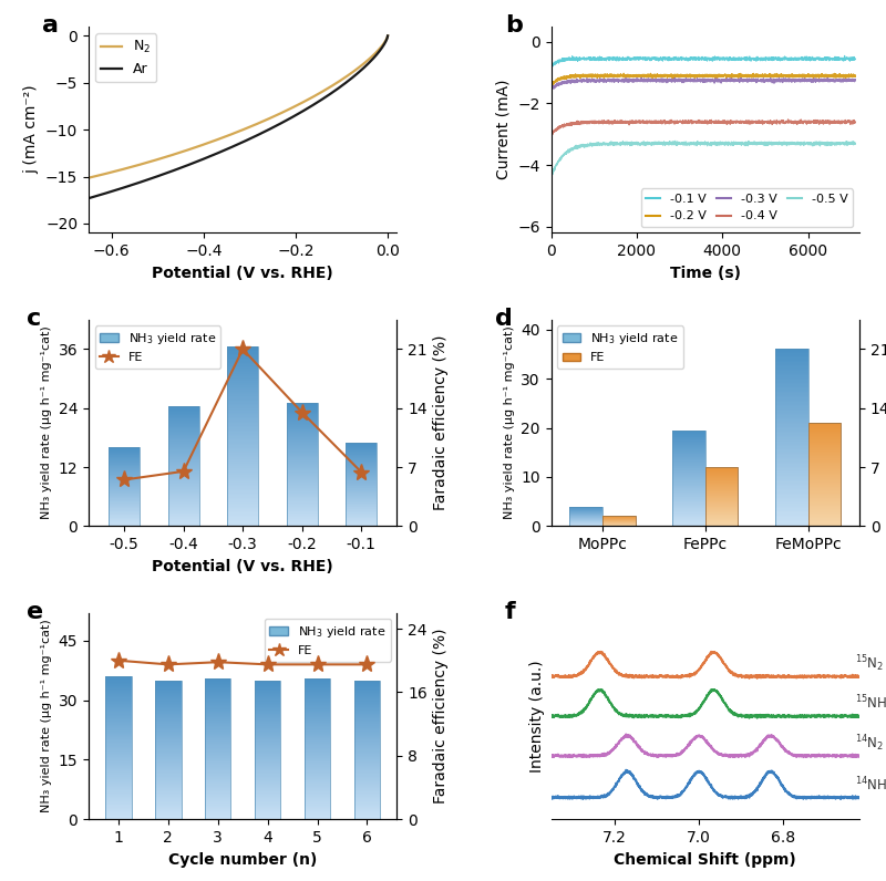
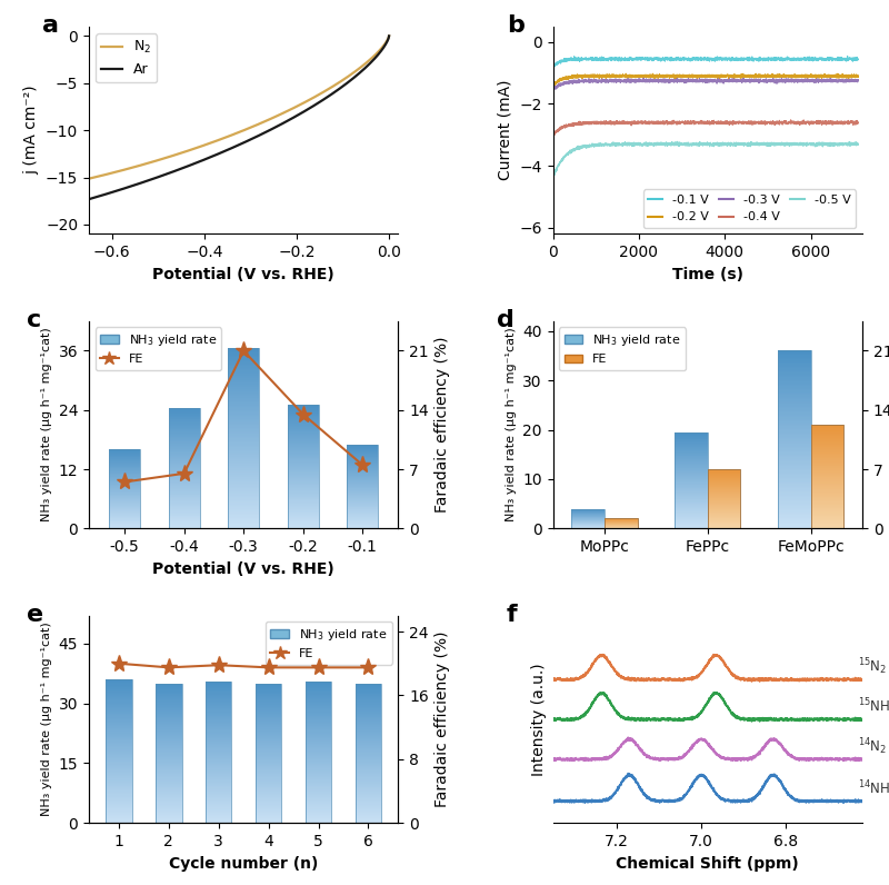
-0.1: 6.4 -> 7.5
